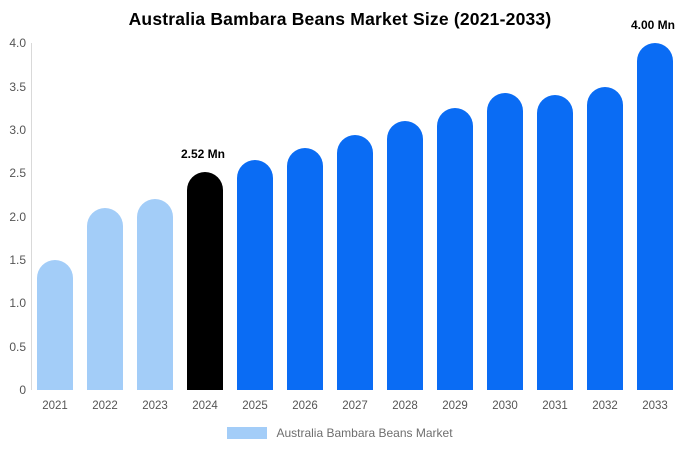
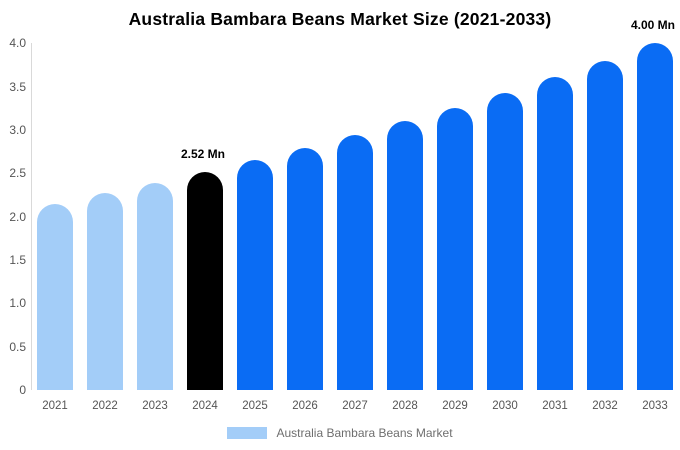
2021: 1.5 -> 2.1
2022: 2.1 -> 2.3
2023: 2.2 -> 2.4
2031: 3.4 -> 3.6
2032: 3.5 -> 3.8
